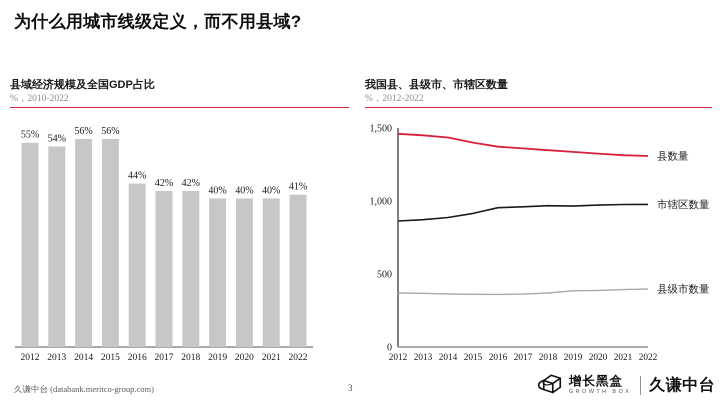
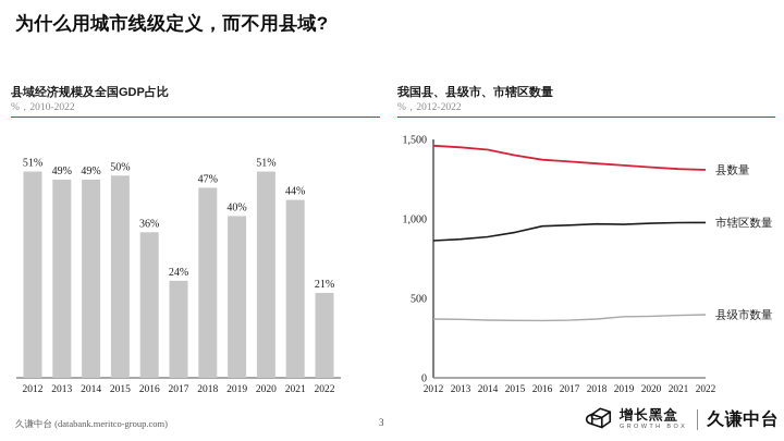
县域经济规模及全国GDP占比/2012: 55% -> 51%
县域经济规模及全国GDP占比/2013: 54% -> 49%
县域经济规模及全国GDP占比/2014: 56% -> 49%
县域经济规模及全国GDP占比/2015: 56% -> 50%
县域经济规模及全国GDP占比/2016: 44% -> 36%
县域经济规模及全国GDP占比/2017: 42% -> 24%
县域经济规模及全国GDP占比/2018: 42% -> 47%
县域经济规模及全国GDP占比/2020: 40% -> 51%
县域经济规模及全国GDP占比/2021: 40% -> 44%
县域经济规模及全国GDP占比/2022: 41% -> 21%
